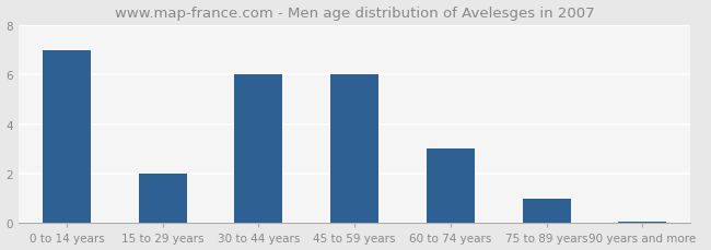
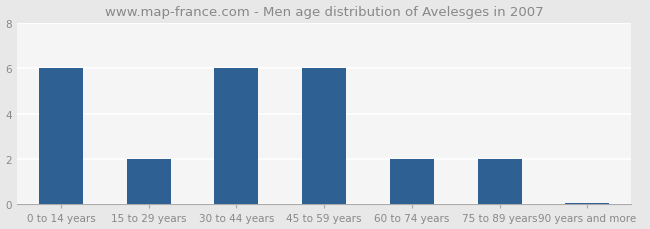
0 to 14 years: 7.00 -> 6.00
60 to 74 years: 3.00 -> 2.00
75 to 89 years: 1.00 -> 2.00
